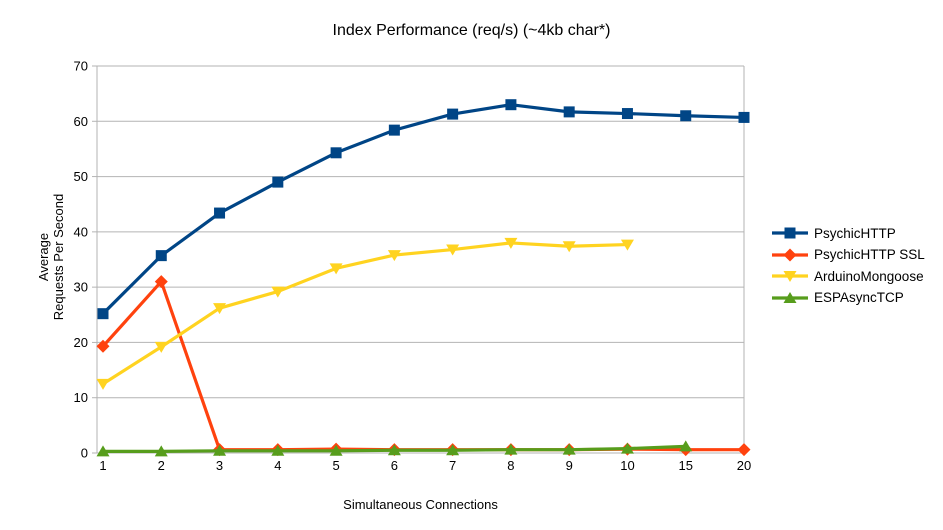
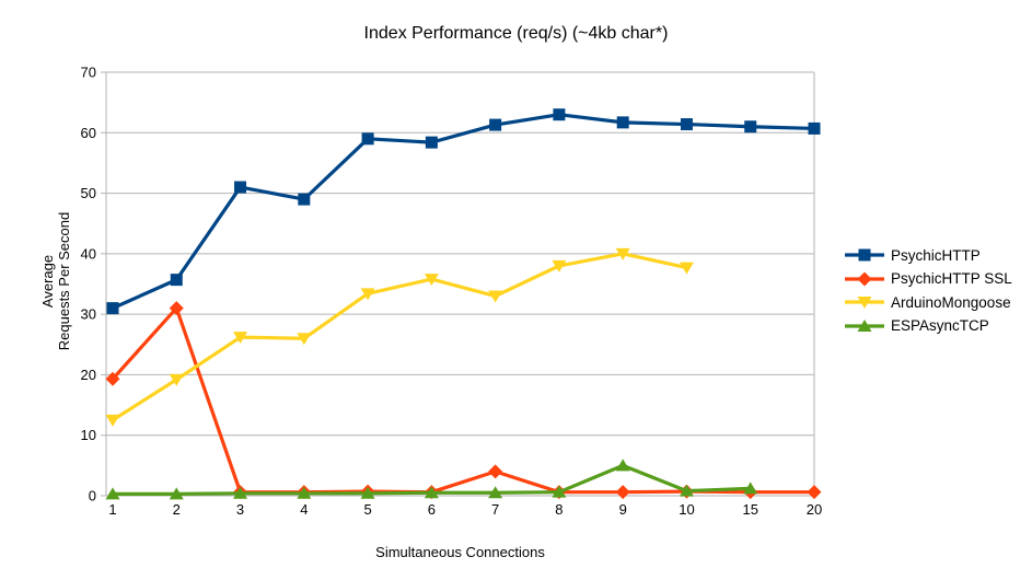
PsychicHTTP/1: 25 -> 31
PsychicHTTP/3: 43 -> 51
ArduinoMongoose/4: 29 -> 26
PsychicHTTP/5: 54 -> 59
PsychicHTTP SSL/7: 1 -> 4
ArduinoMongoose/7: 37 -> 33
ArduinoMongoose/9: 37 -> 40
ESPAsyncTCP/9: 1 -> 5
